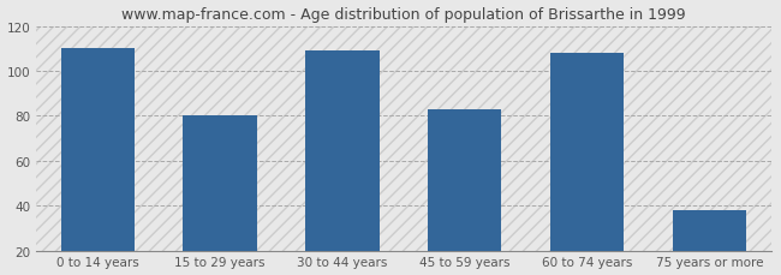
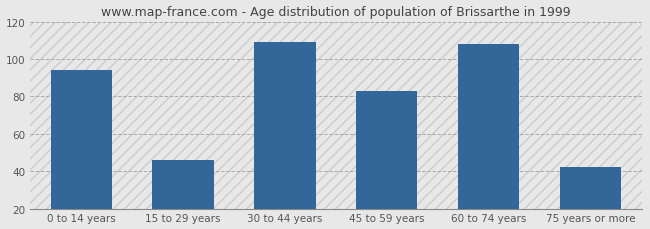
0 to 14 years: 110 -> 94
15 to 29 years: 80 -> 46
75 years or more: 38 -> 42
